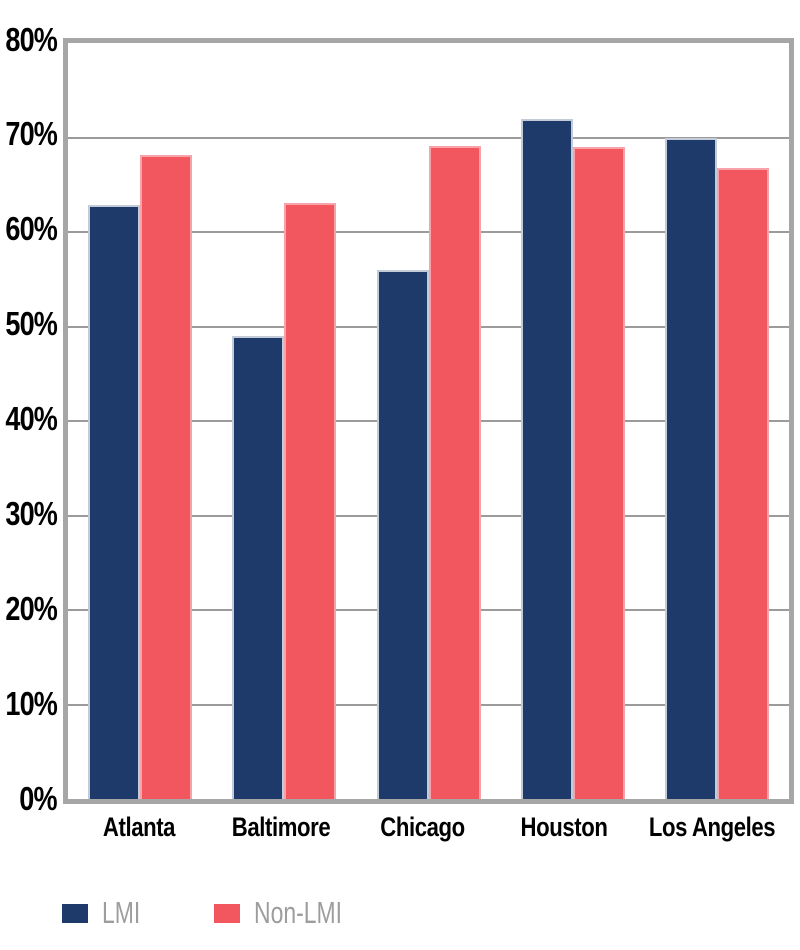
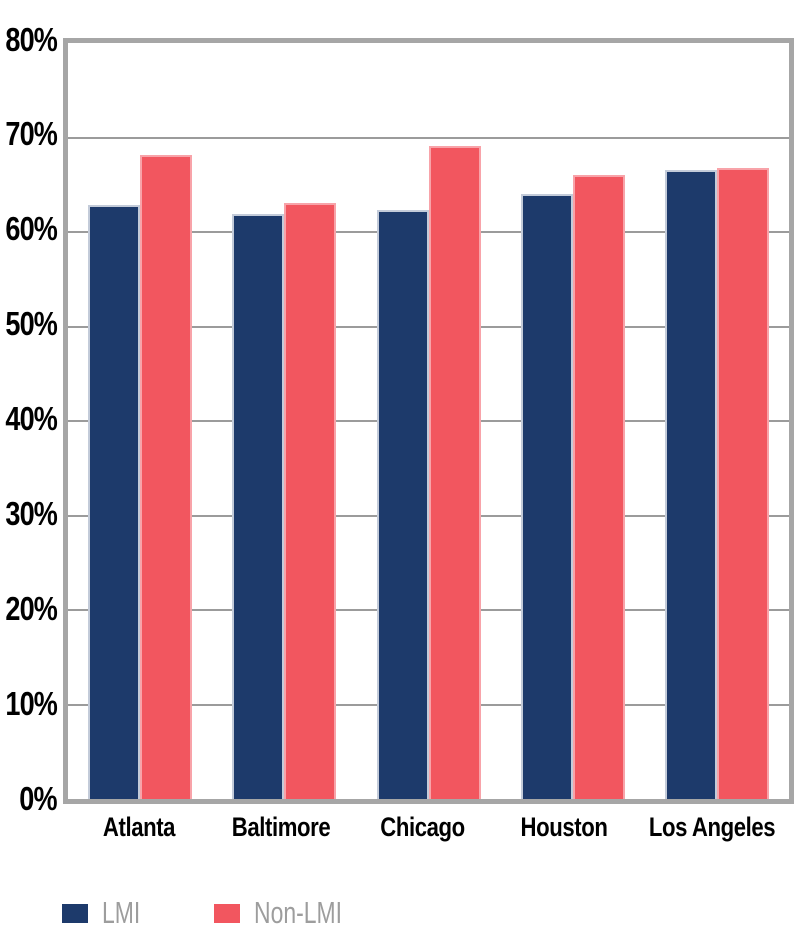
LMI/Baltimore: 49% -> 62%
LMI/Chicago: 56% -> 62%
LMI/Houston: 72% -> 64%
Non-LMI/Houston: 69% -> 66%
LMI/Los Angeles: 70% -> 67%
